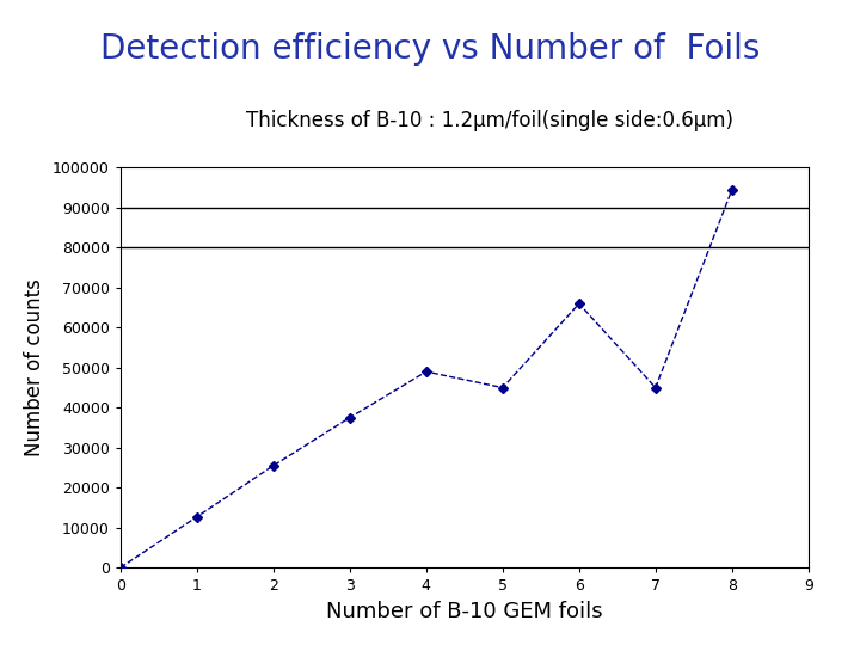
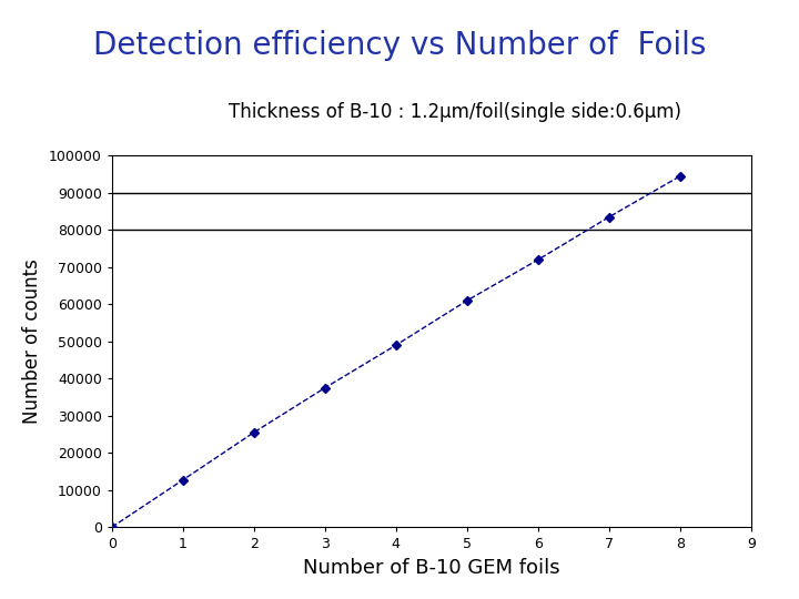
5: 45000 -> 61000
6: 66000 -> 72000
7: 45000 -> 83500
